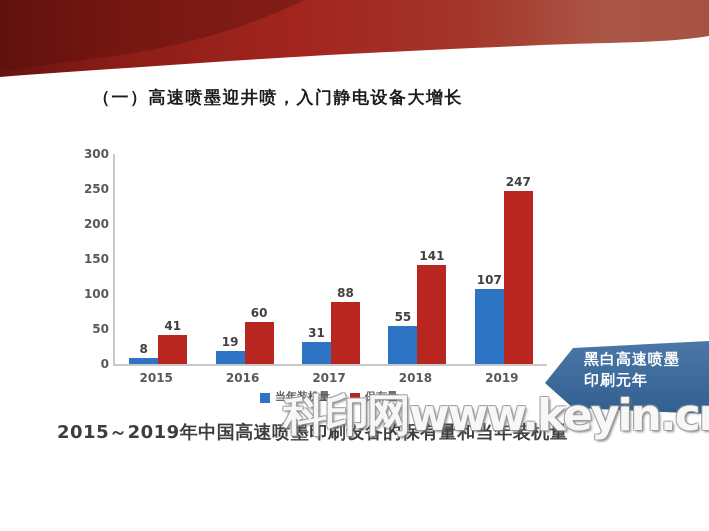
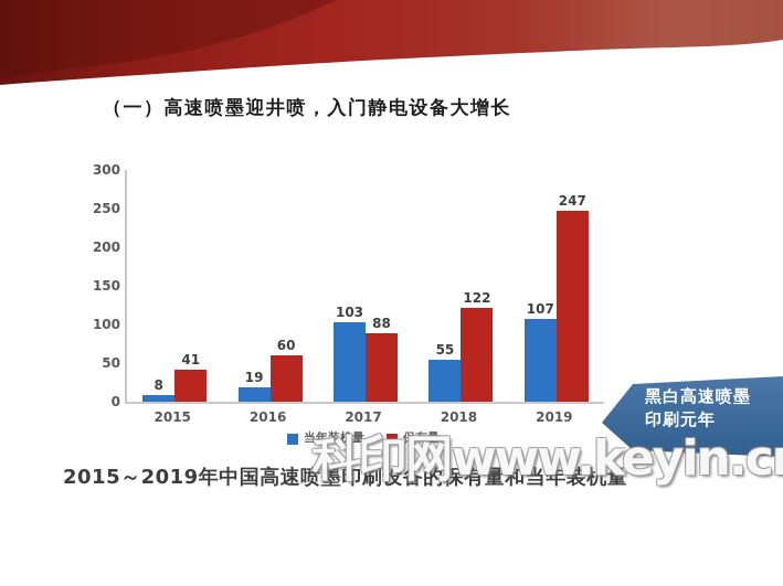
当年装机量/2017: 31 -> 103
保有量/2018: 141 -> 122
